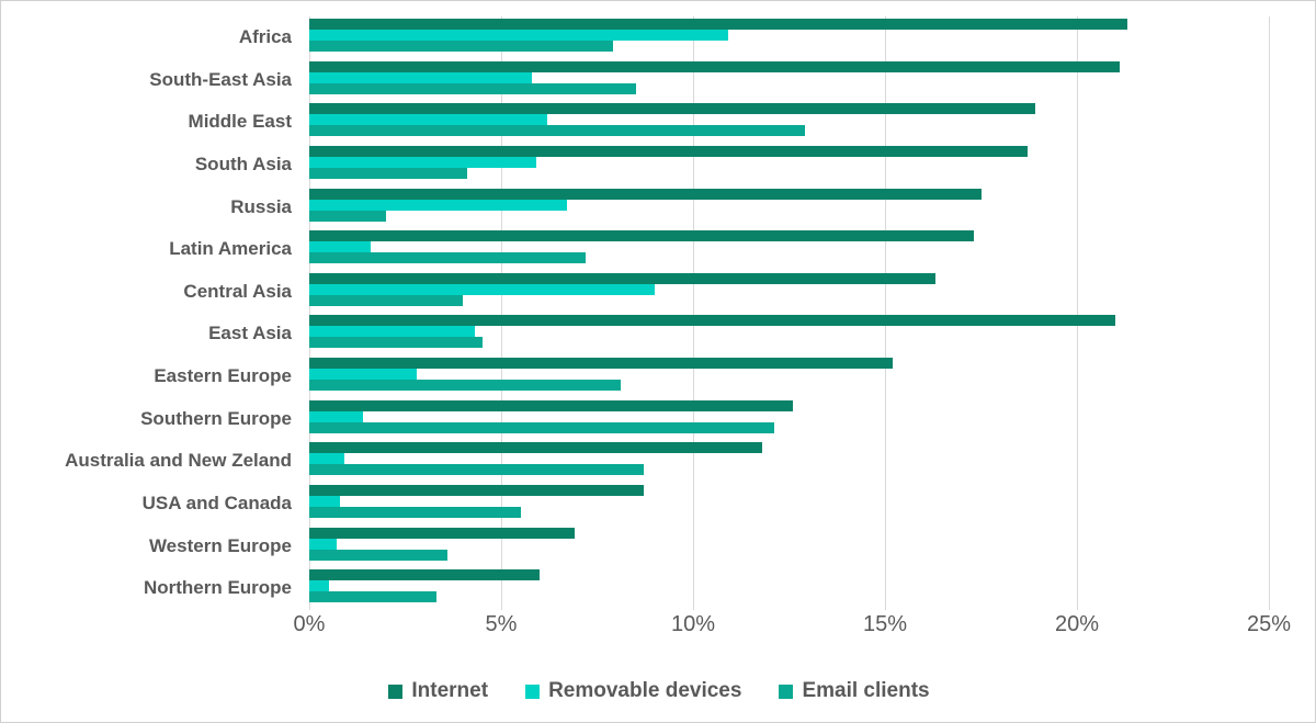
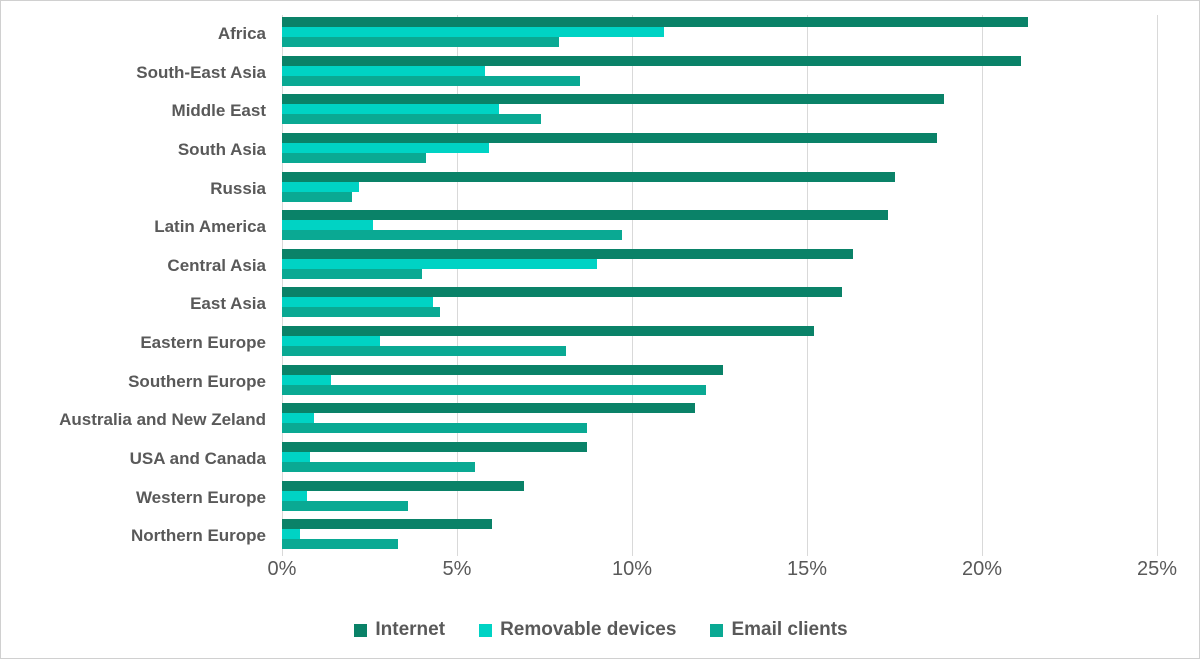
Email clients/Middle East: 12.9% -> 7.4%
Removable devices/Russia: 6.7% -> 2.2%
Removable devices/Latin America: 1.6% -> 2.6%
Email clients/Latin America: 7.2% -> 9.7%
Internet/East Asia: 21.0% -> 16.0%
